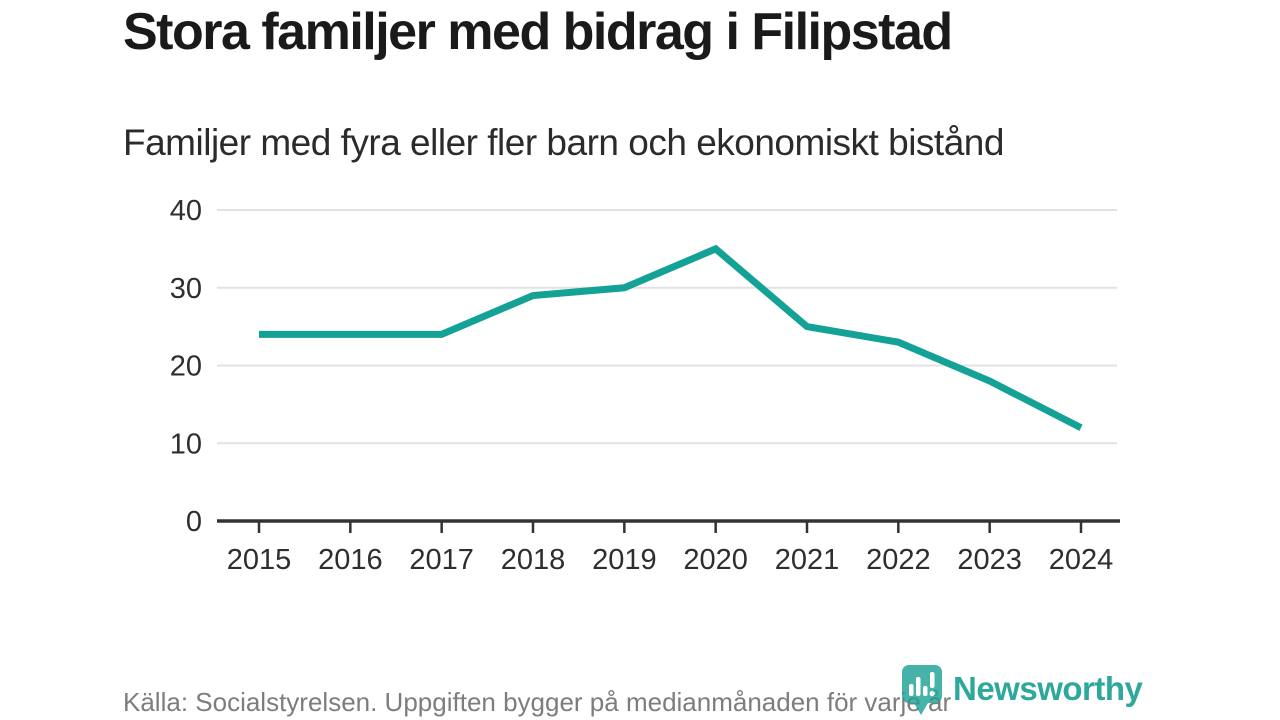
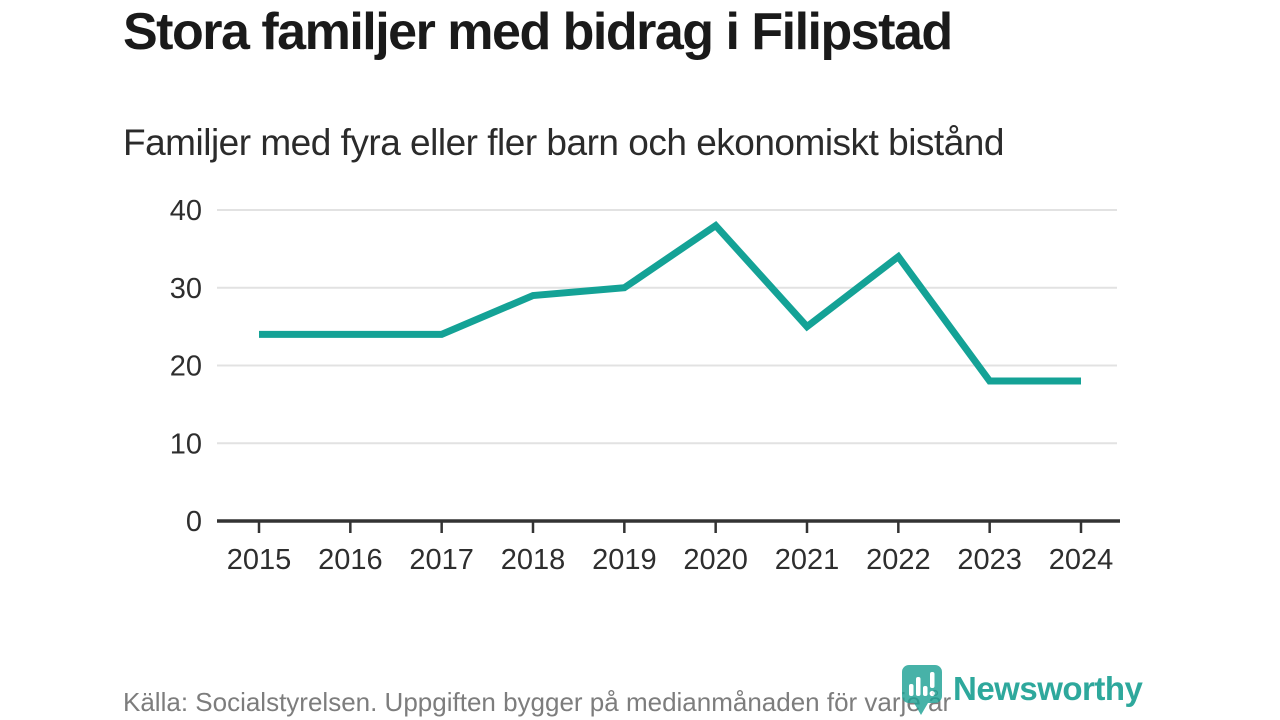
2020: 35 -> 38
2022: 23 -> 34
2024: 12 -> 18
